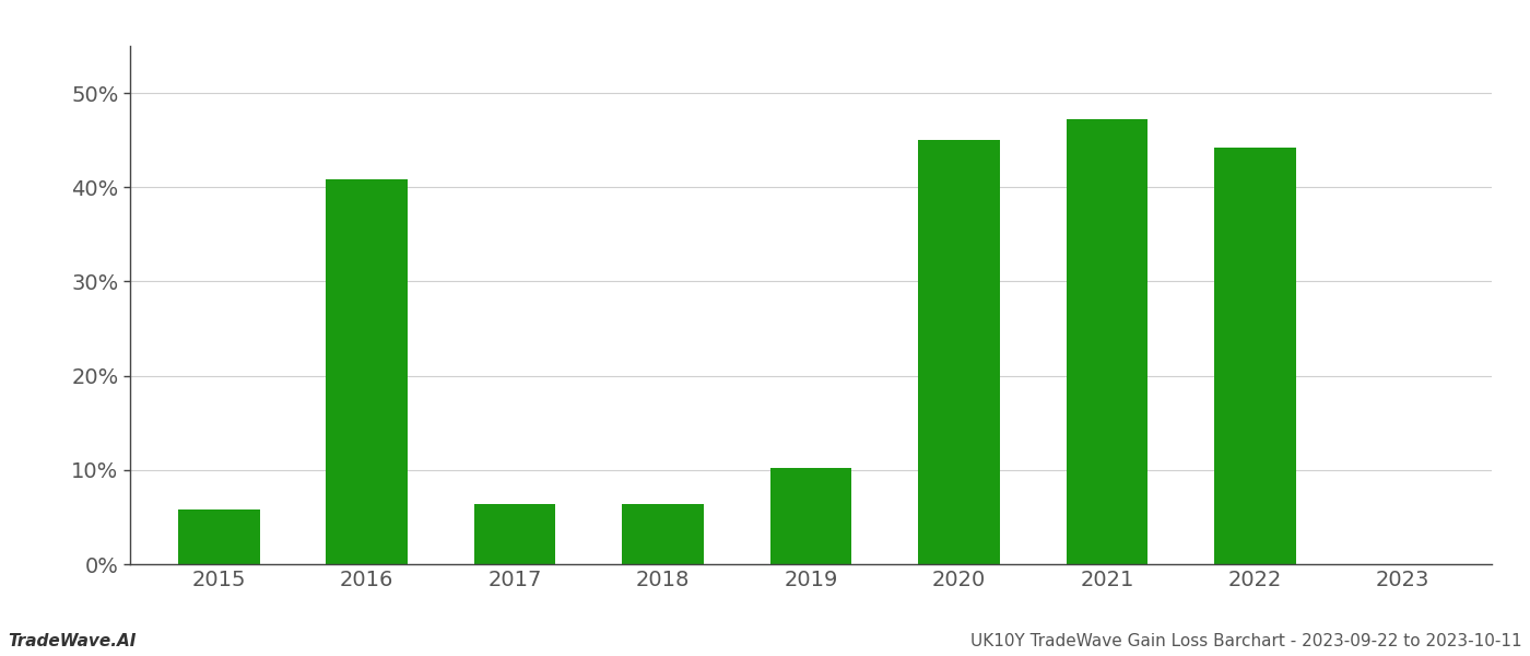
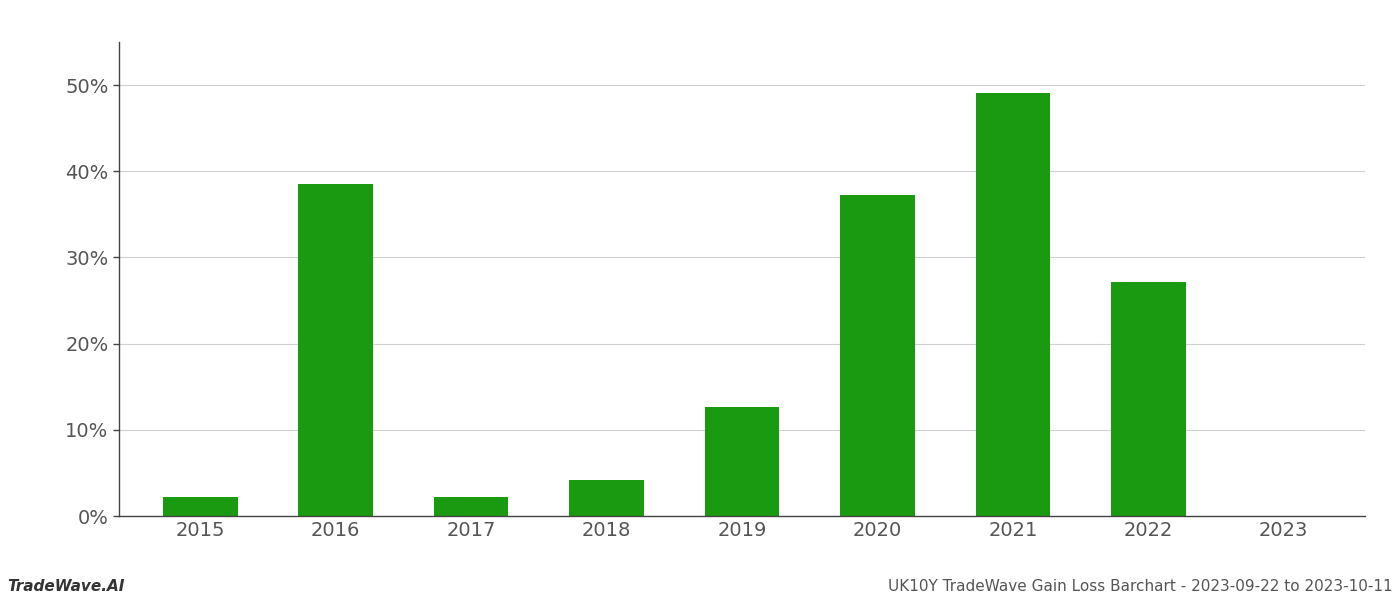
2015: 5.8% -> 2.2%
2016: 40.8% -> 38.5%
2017: 6.4% -> 2.2%
2018: 6.4% -> 4.2%
2019: 10.2% -> 12.7%
2020: 45.0% -> 37.3%
2021: 47.2% -> 49.1%
2022: 44.2% -> 27.2%
